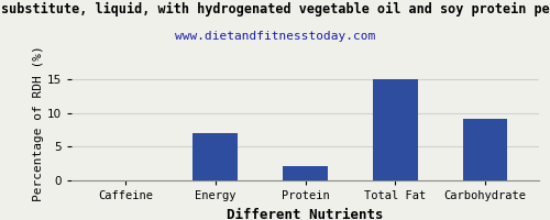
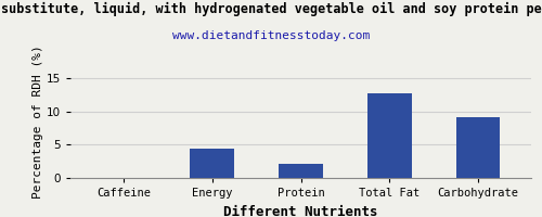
Energy: 7.1 -> 4.4
Total Fat: 15.1 -> 12.8
